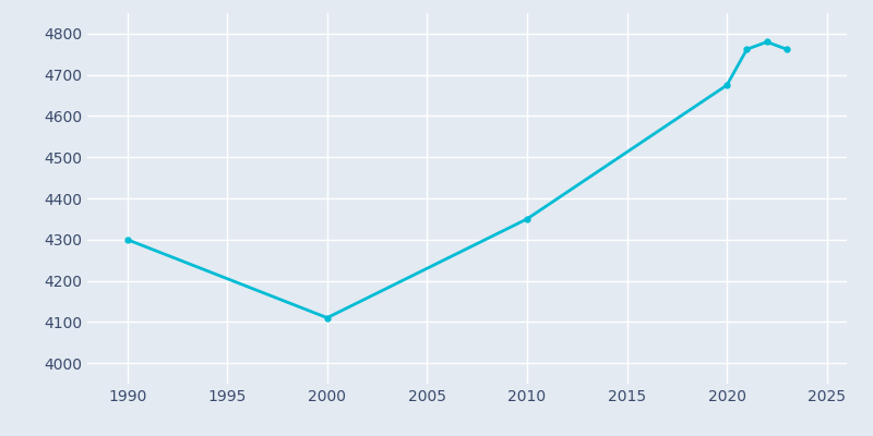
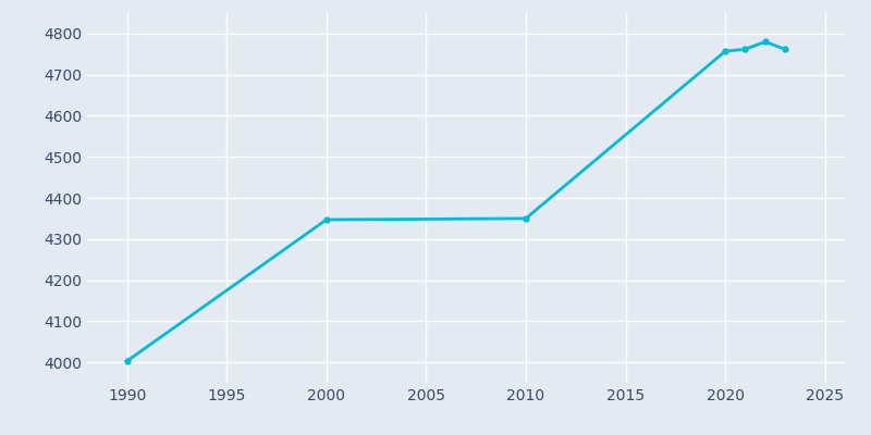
1990: 4300 -> 4003
2000: 4110 -> 4347
2020: 4675 -> 4757
